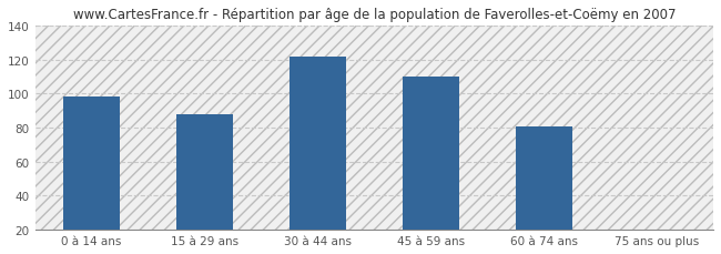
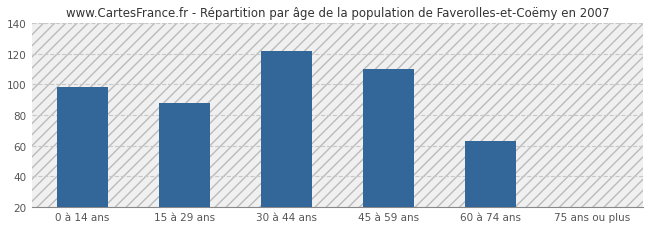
60 à 74 ans: 81 -> 63
